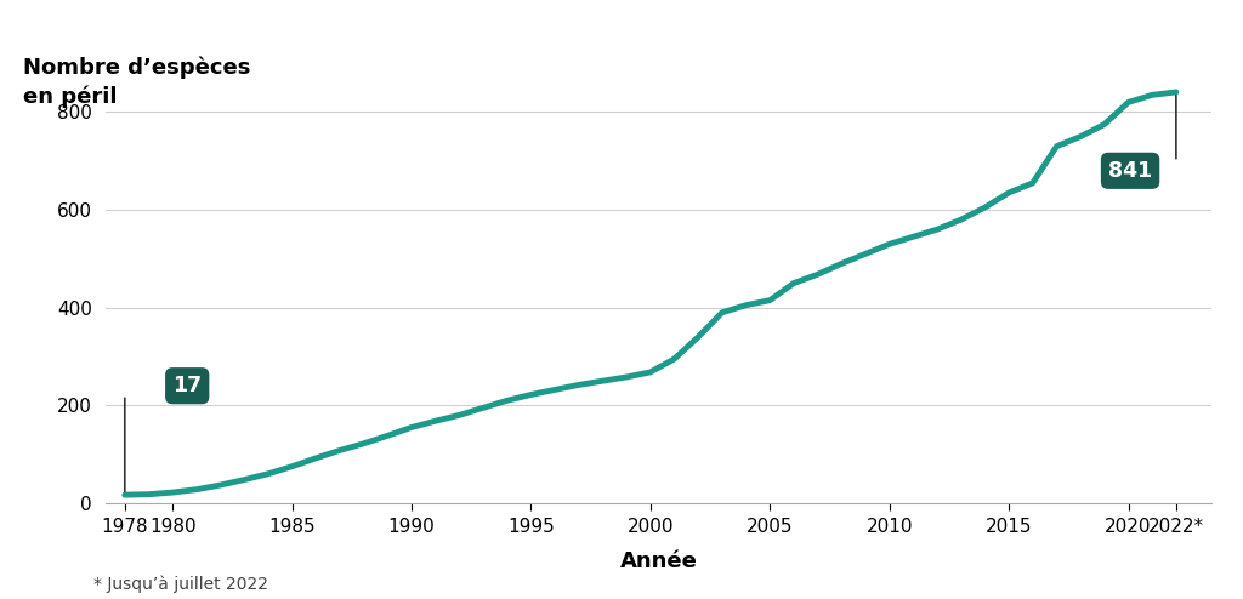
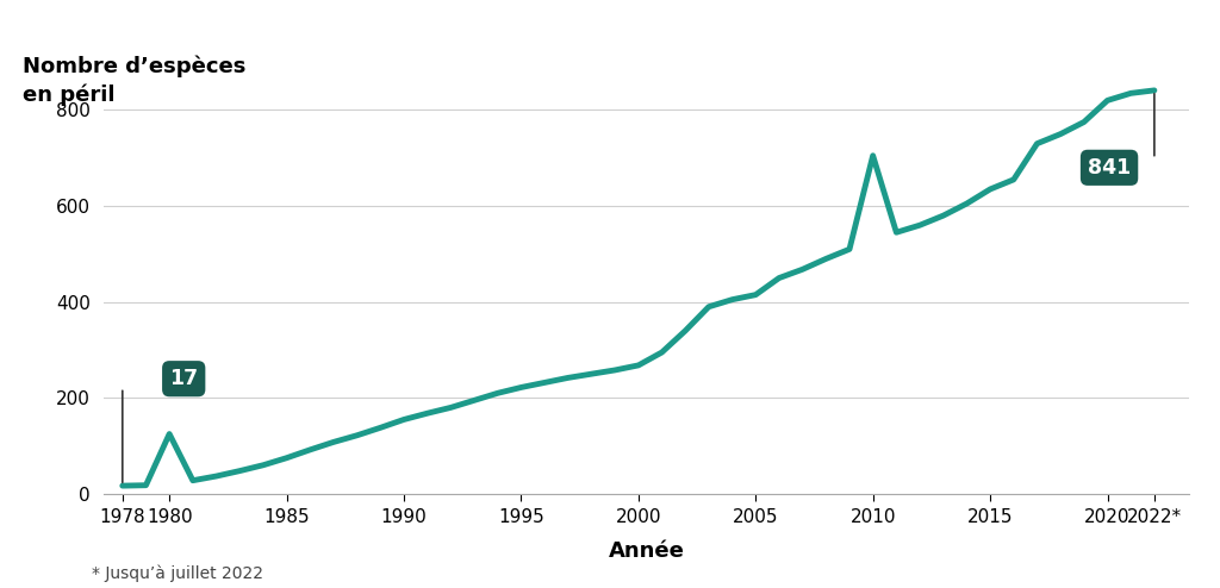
1980: 22 -> 125
2010: 530 -> 705
